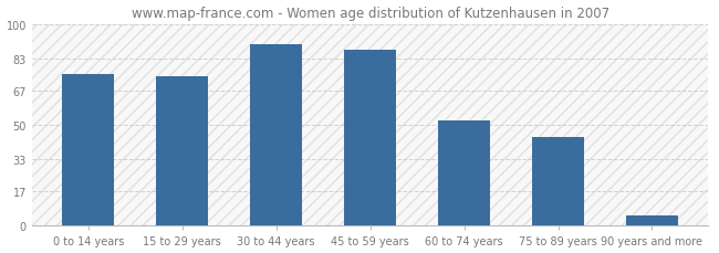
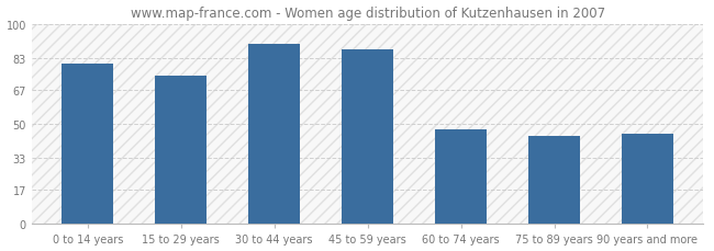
0 to 14 years: 75 -> 80
60 to 74 years: 52 -> 47
90 years and more: 5 -> 45
